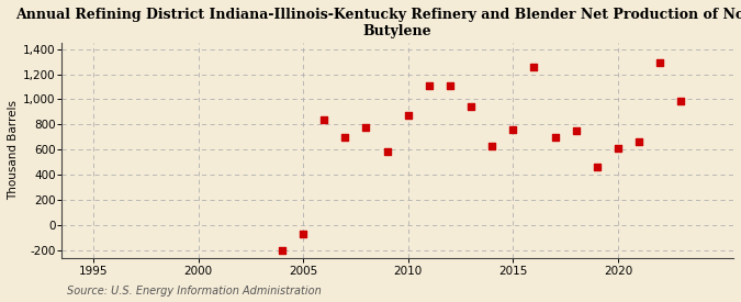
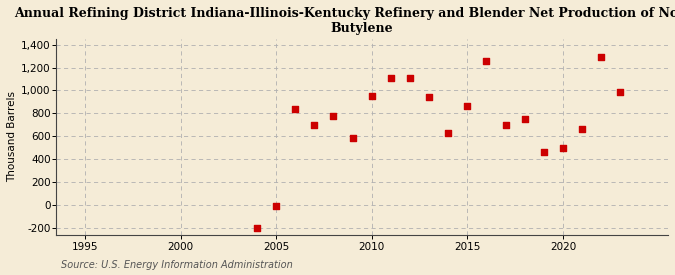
2005: -80 -> -10
2010: 870 -> 950
2015: 760 -> 860
2020: 610 -> 500
